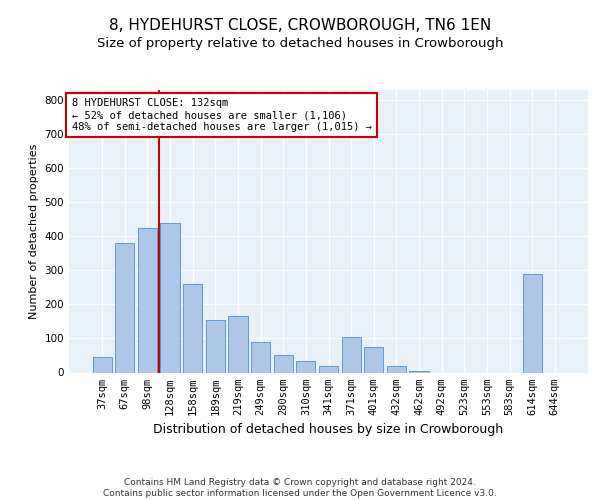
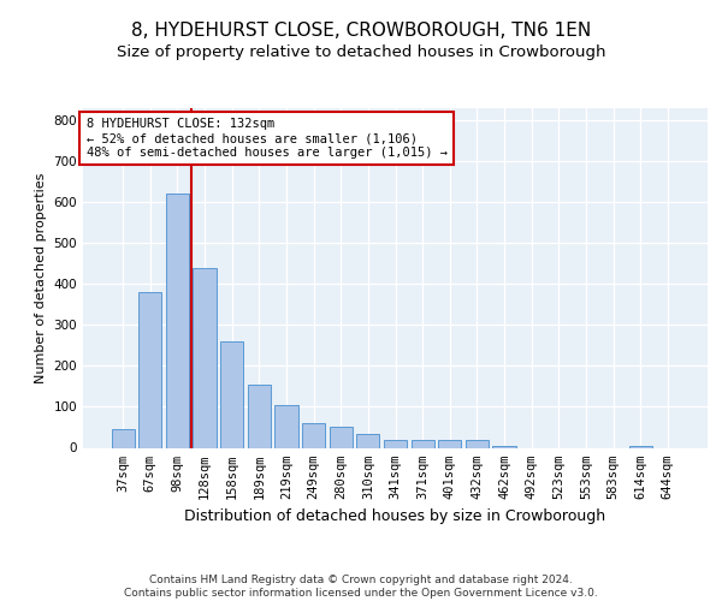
98sqm: 425 -> 622
219sqm: 165 -> 105
249sqm: 90 -> 60
371sqm: 105 -> 20
401sqm: 75 -> 20
614sqm: 290 -> 5
